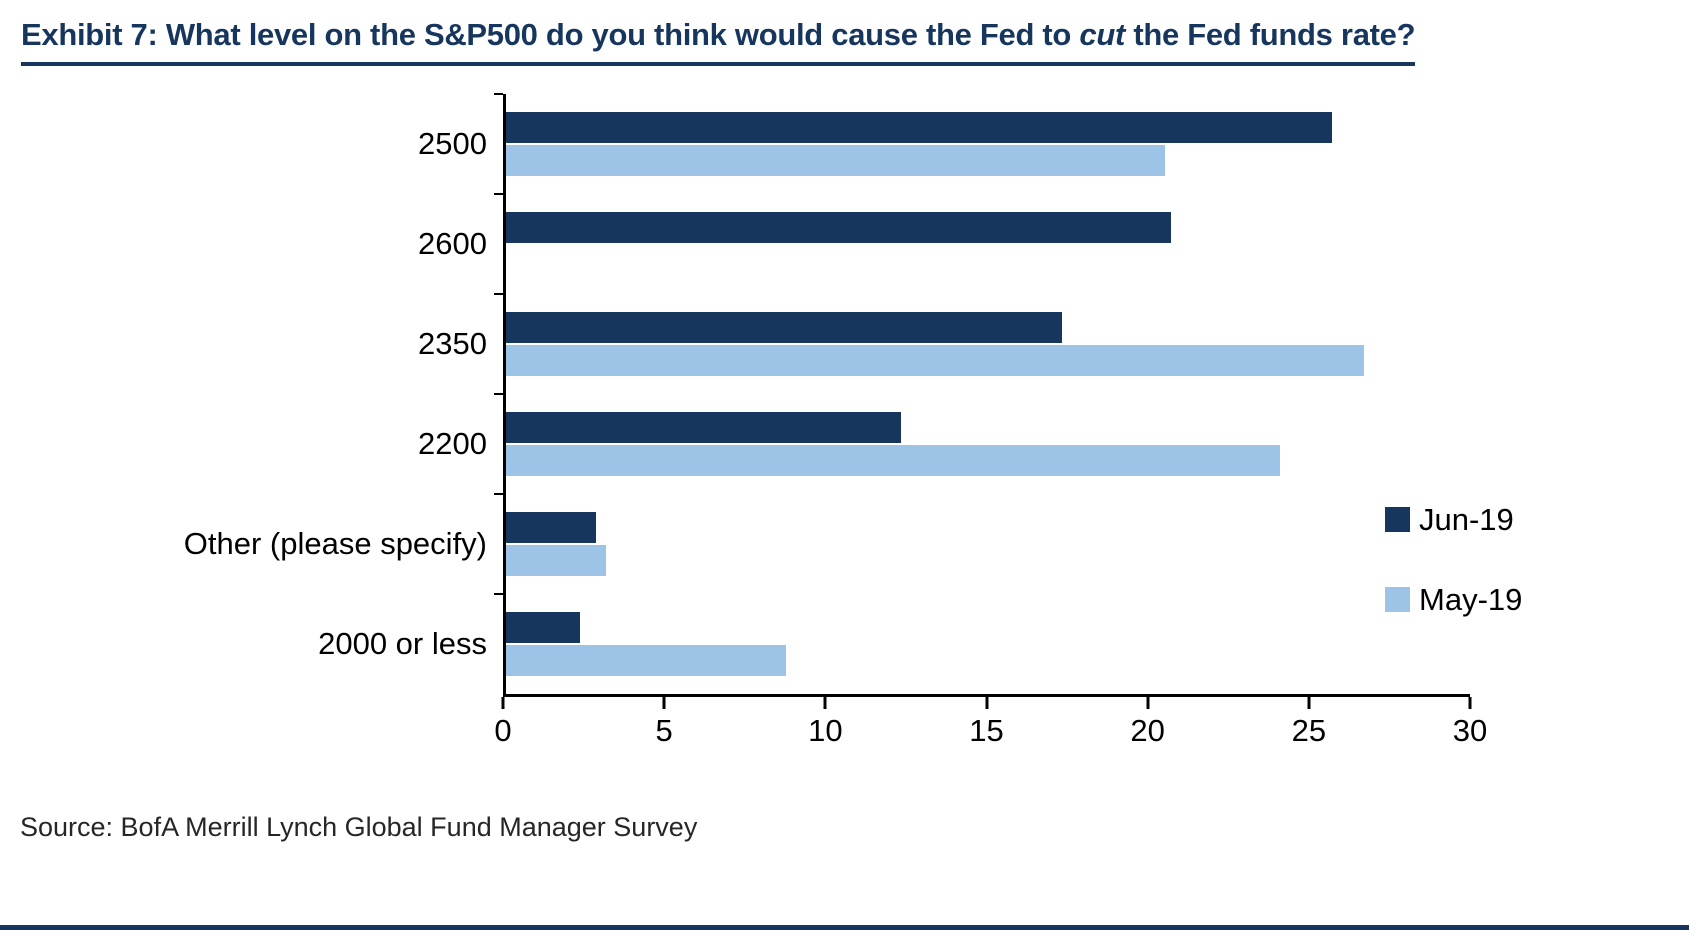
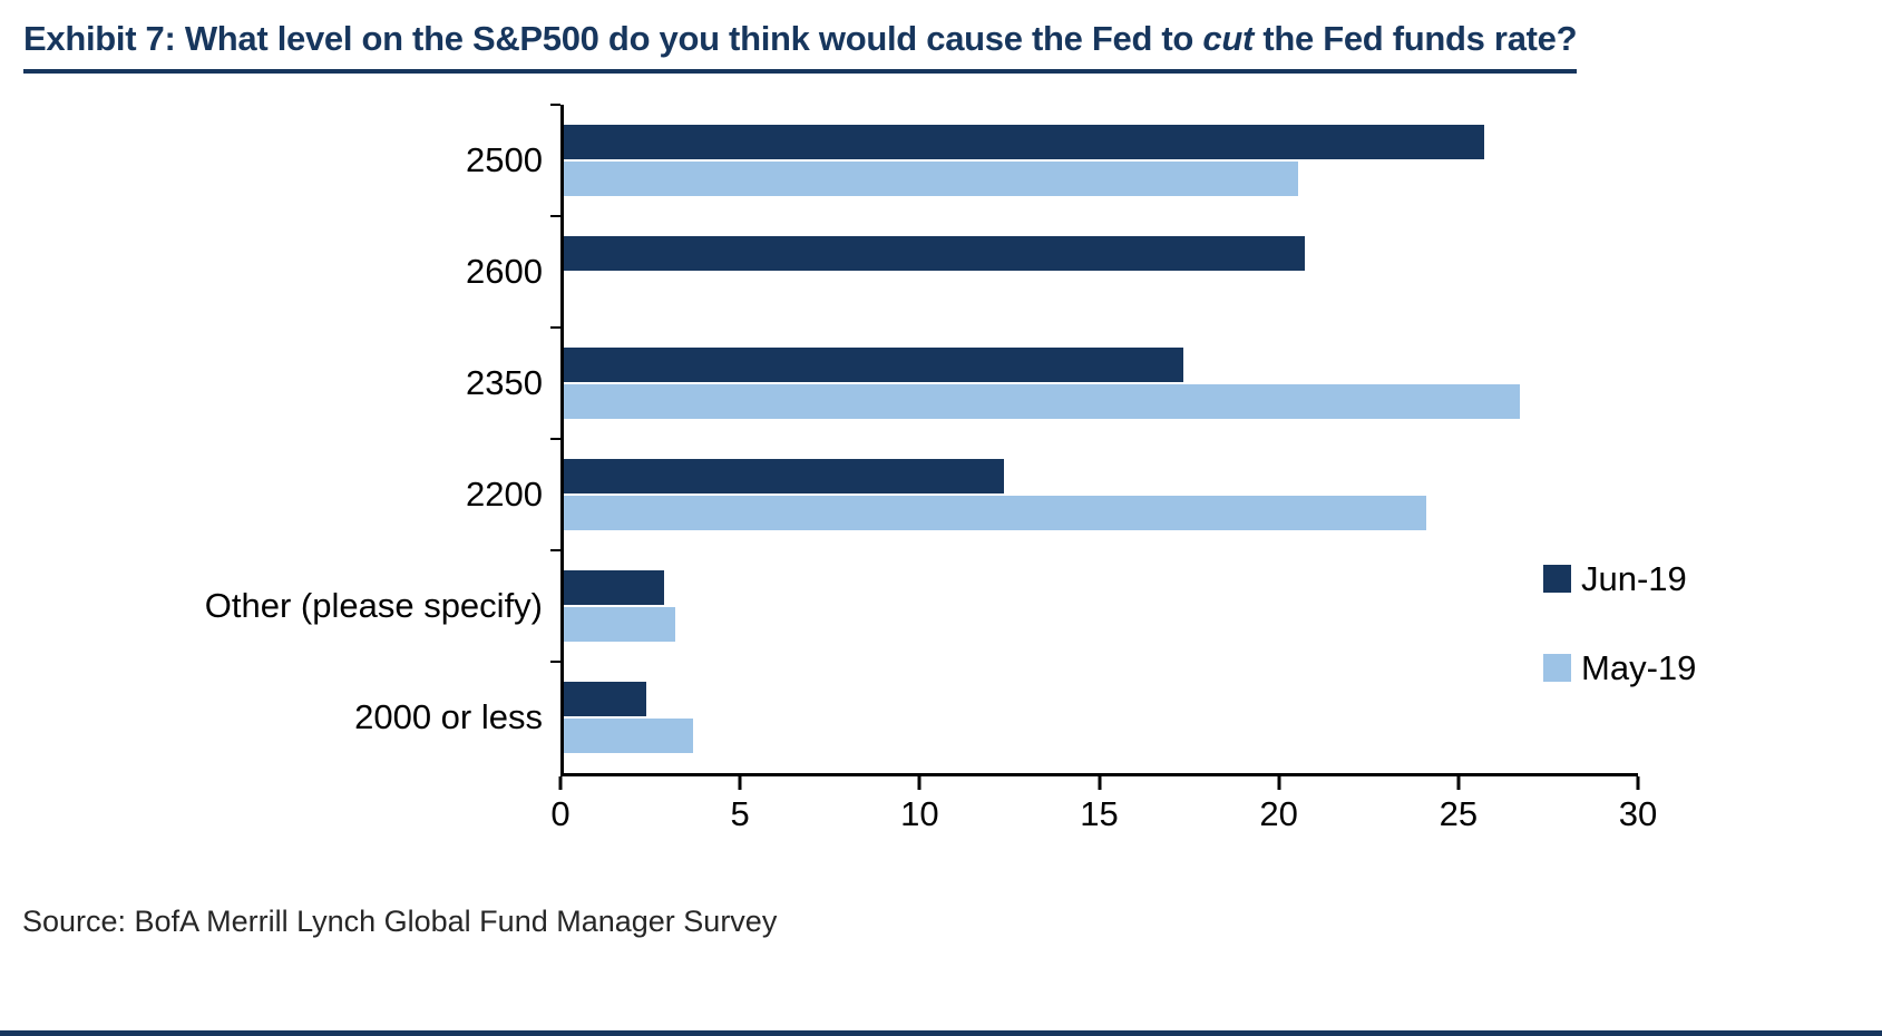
May-19/2000 or less: 8.7 -> 3.6
